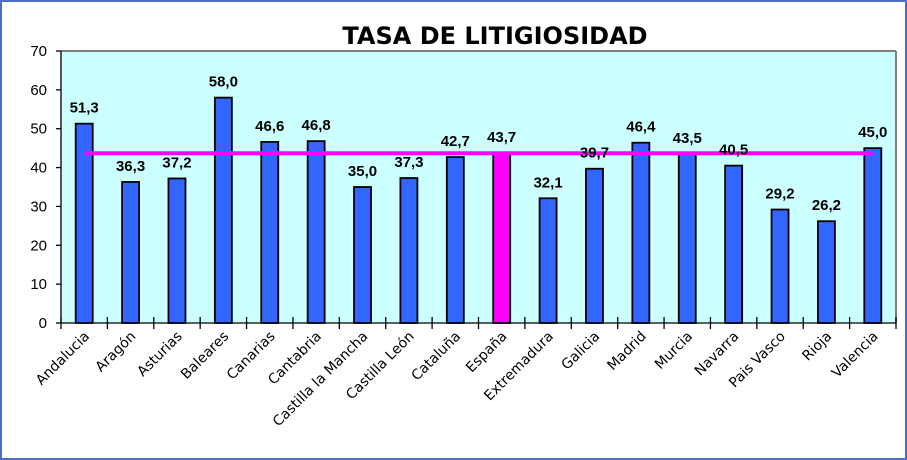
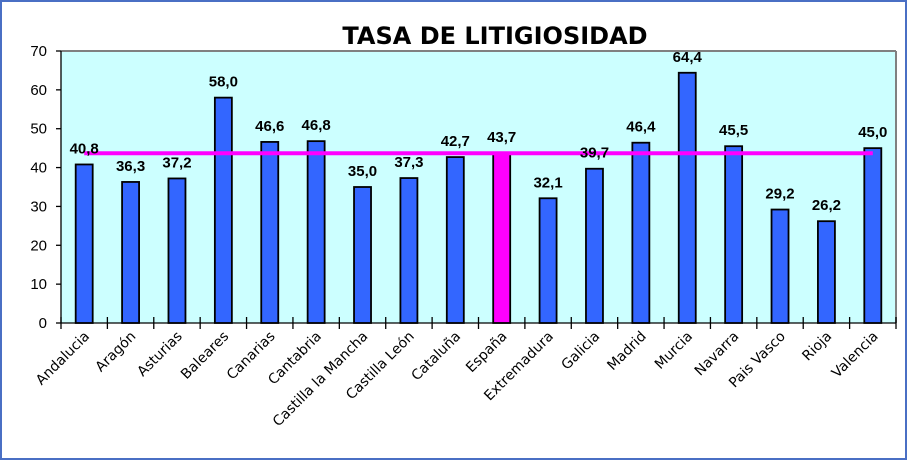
Andalucia: 51,3 -> 40,8
Murcia: 43,5 -> 64,4
Navarra: 40,5 -> 45,5
